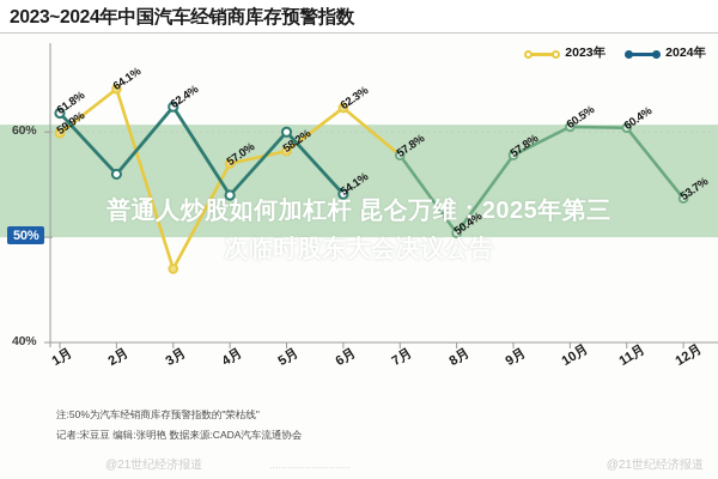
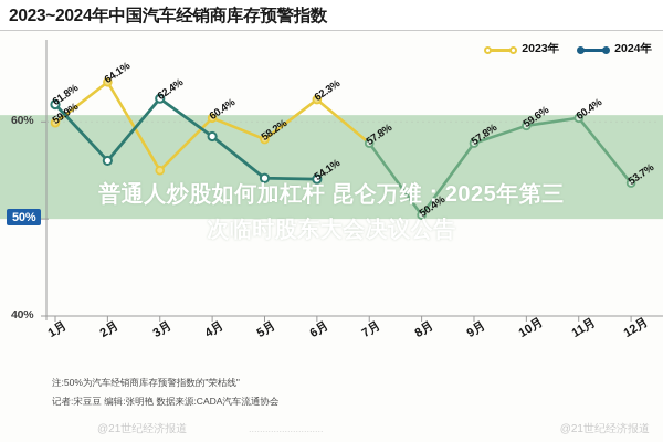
2023年/3月: 47% -> 55%
2023年/4月: 57.0% -> 60.4%
2024年/4月: 54% -> 58%
2024年/5月: 60% -> 54%
2023年/10月: 60.5% -> 59.6%
